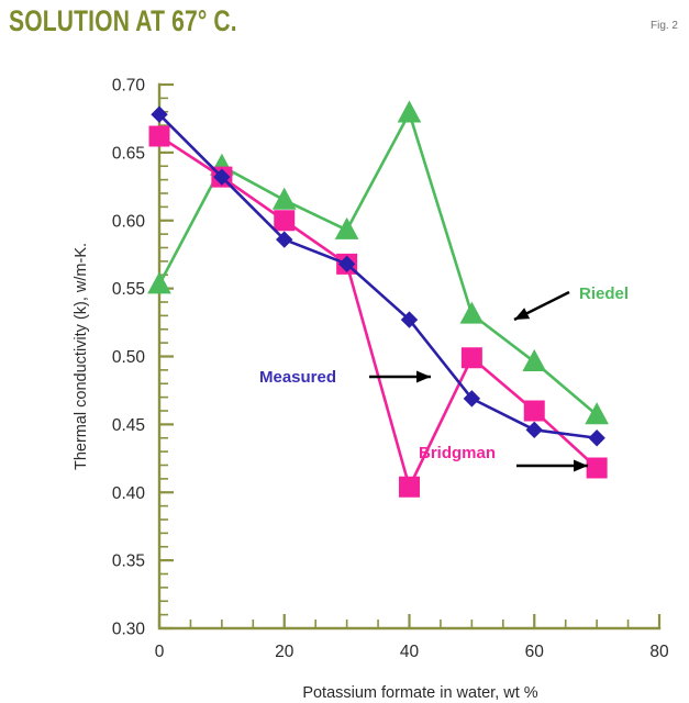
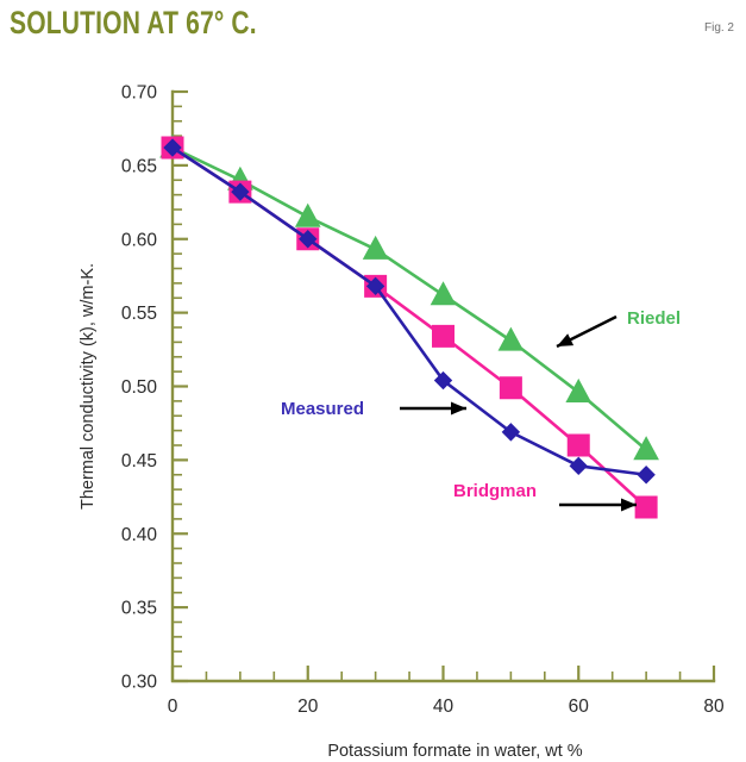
Riedel/0: 0.553 -> 0.662
Measured/0: 0.678 -> 0.662
Measured/20: 0.586 -> 0.600
Riedel/40: 0.679 -> 0.562
Bridgman/40: 0.404 -> 0.534
Measured/40: 0.527 -> 0.504
